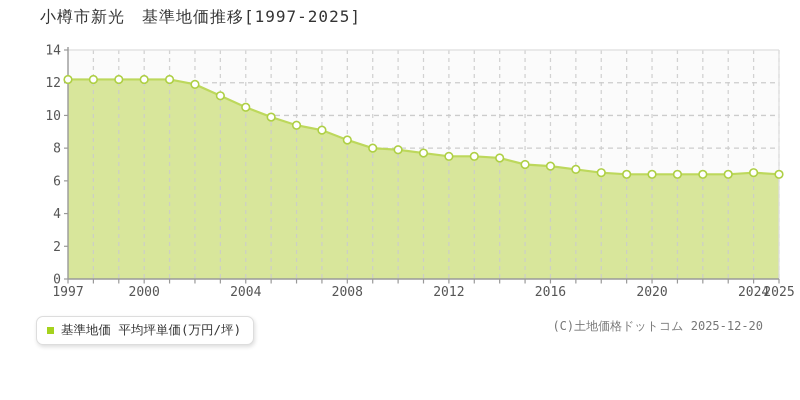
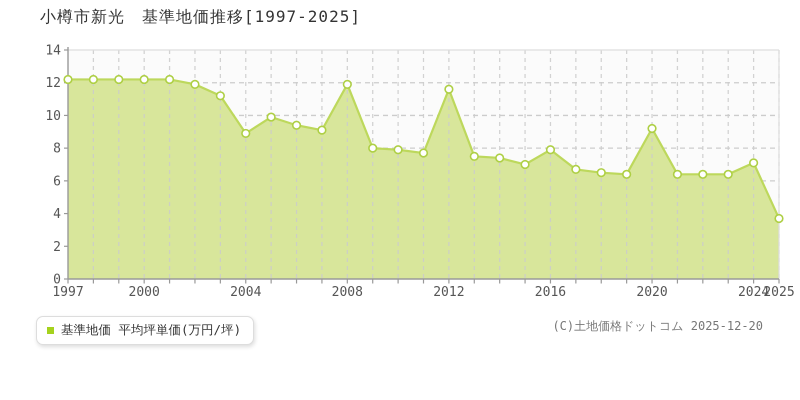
2004: 10.5 -> 8.9
2008: 8.5 -> 11.9
2012: 7.5 -> 11.6
2016: 6.9 -> 7.9
2020: 6.4 -> 9.2
2024: 6.5 -> 7.1
2025: 6.4 -> 3.7
